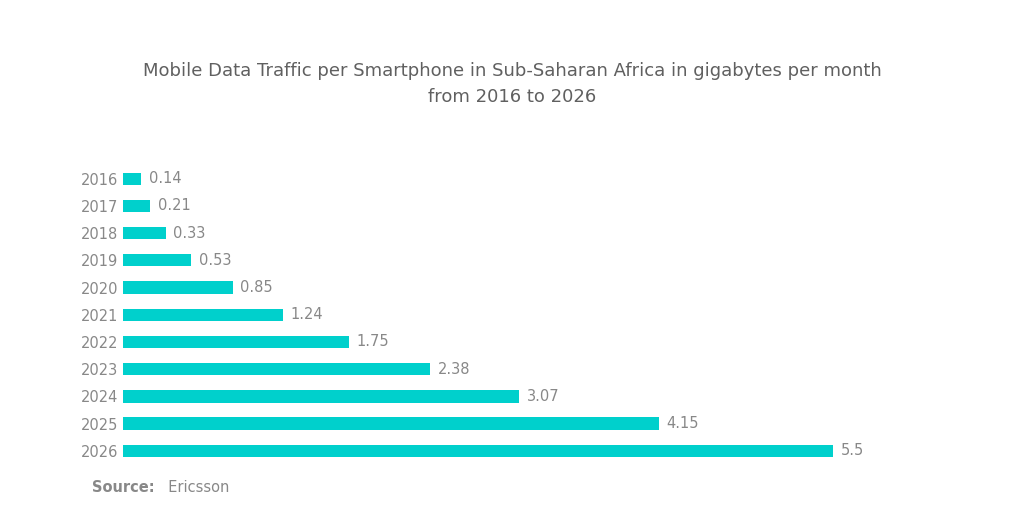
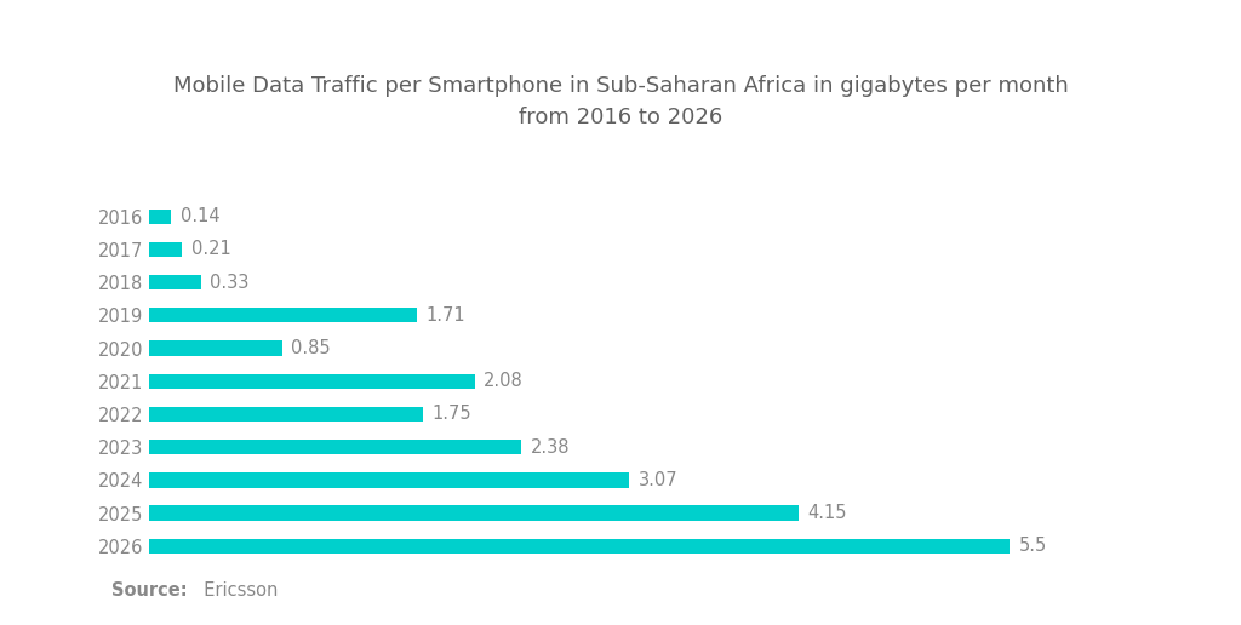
2019: 0.53 -> 1.71
2021: 1.24 -> 2.08
